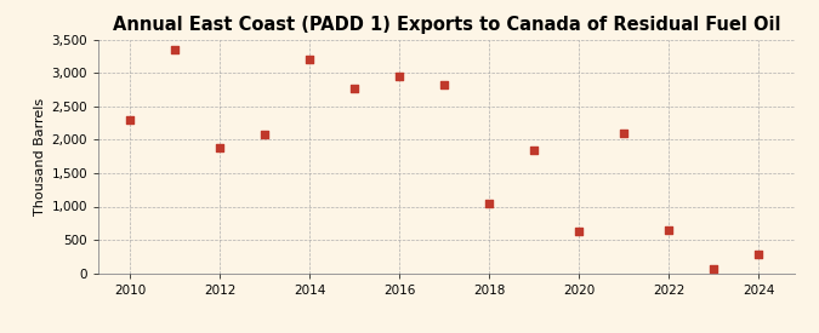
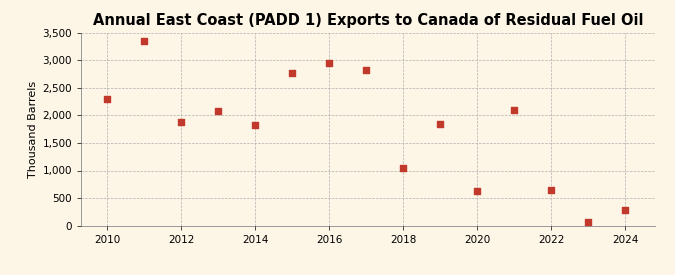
2014: 3,200 -> 1,820
